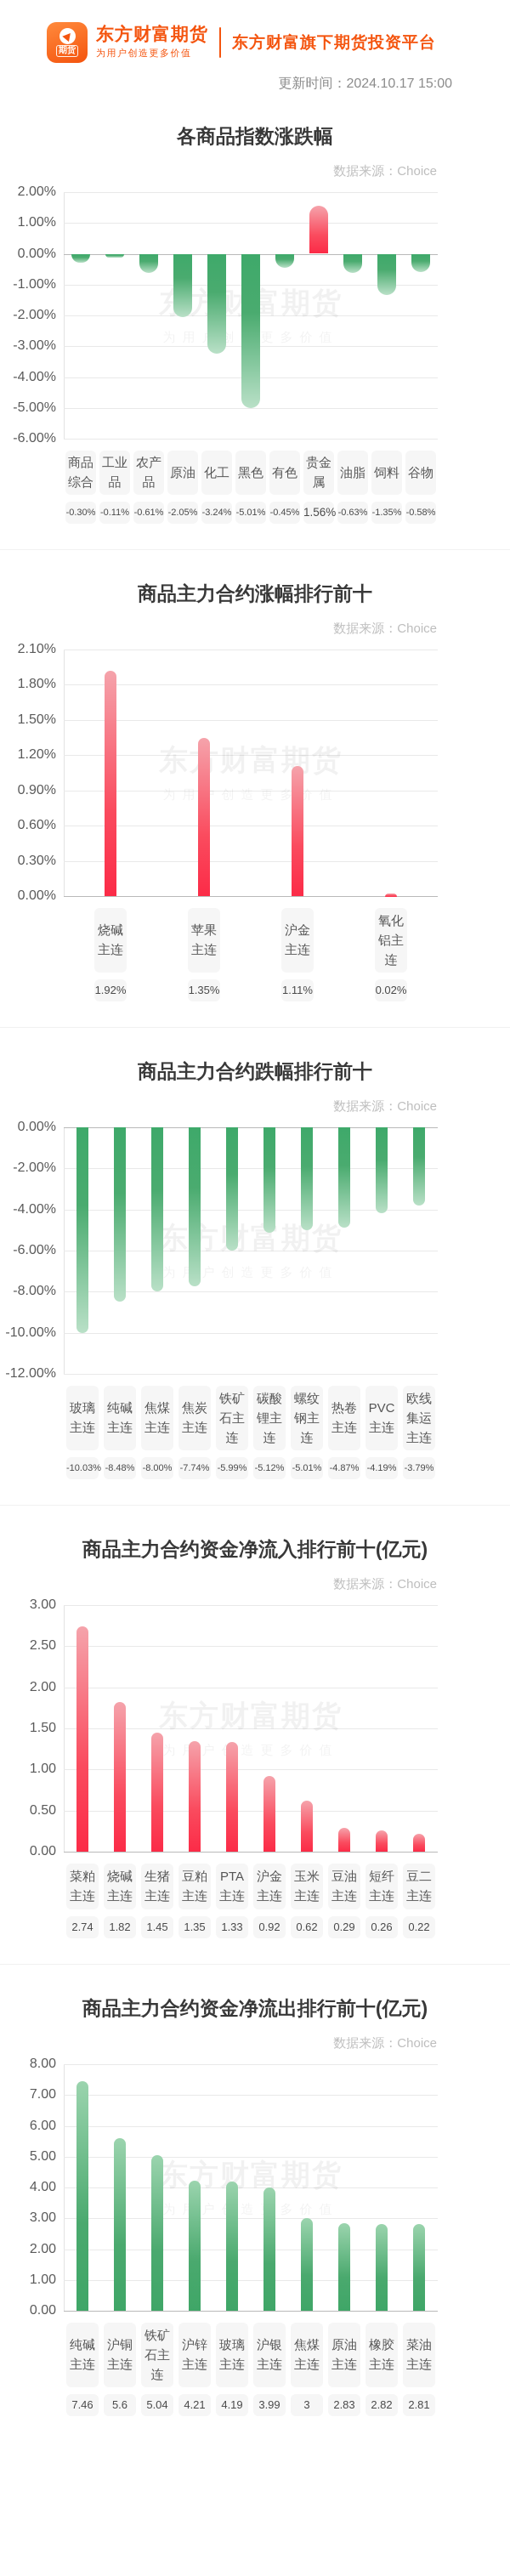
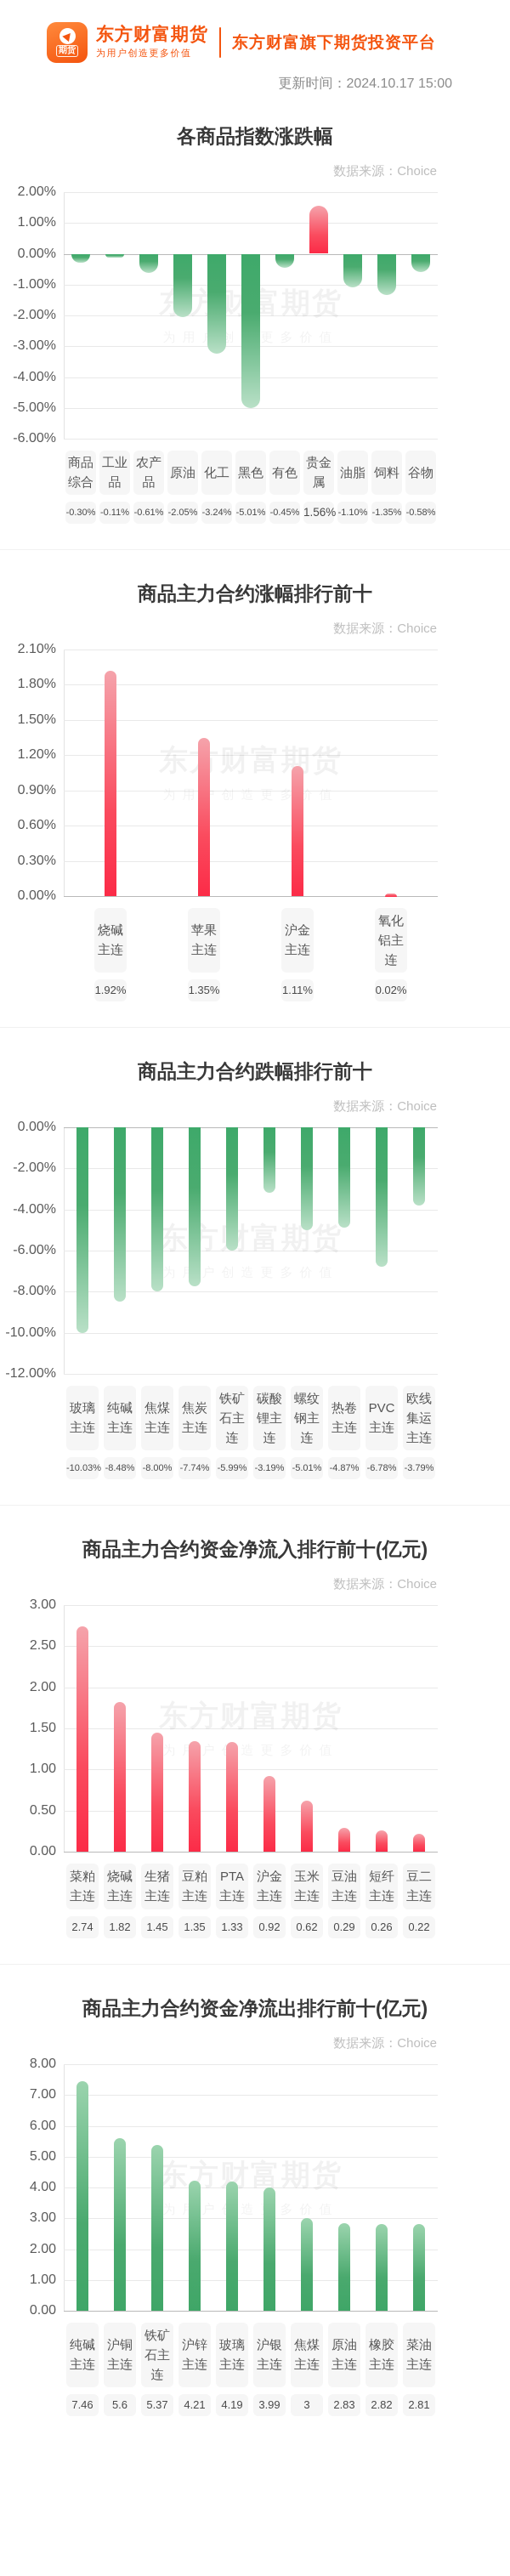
各商品指数涨跌幅/油脂: -0.63% -> -1.10%
商品主力合约跌幅排行前十/碳酸锂主连: -5.12% -> -3.19%
商品主力合约跌幅排行前十/PVC主连: -4.19% -> -6.78%
商品主力合约资金净流出排行前十(亿元)/铁矿石主连: 5.04 -> 5.37
